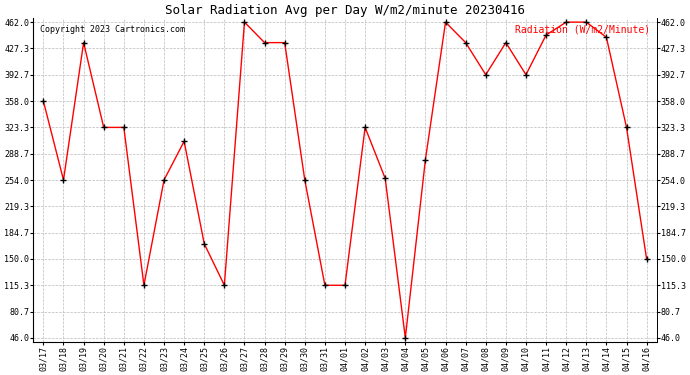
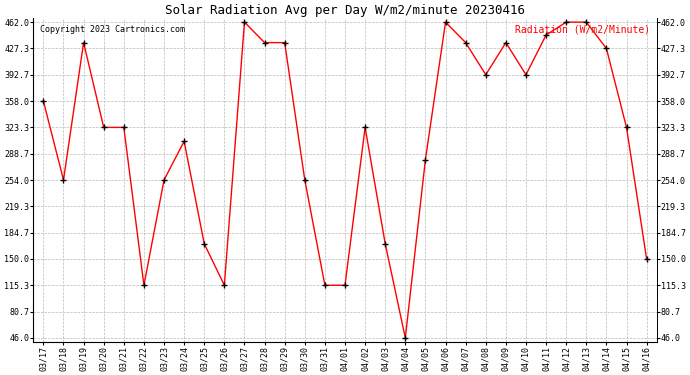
04/03: 256 -> 170
04/14: 442 -> 427
